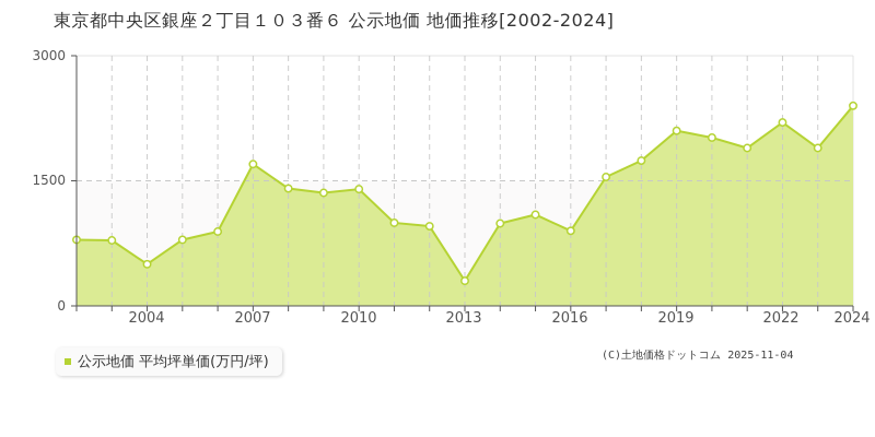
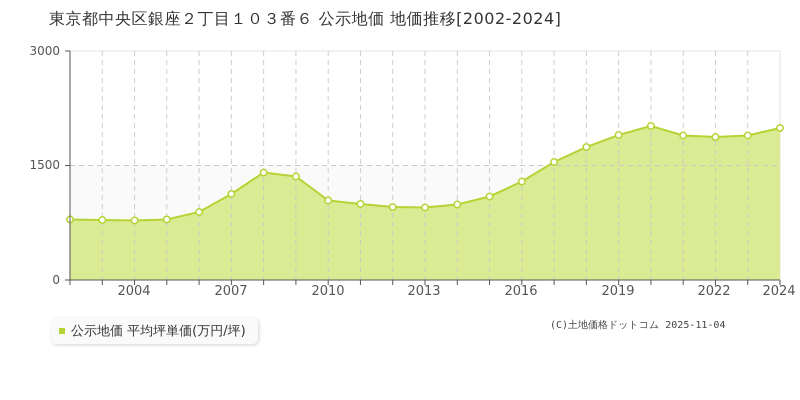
2004: 500 -> 800
2007: 1700 -> 1100
2010: 1400 -> 1000
2013: 300 -> 1000
2016: 900 -> 1300
2019: 2100 -> 1900
2022: 2200 -> 1900
2024: 2400 -> 2000
